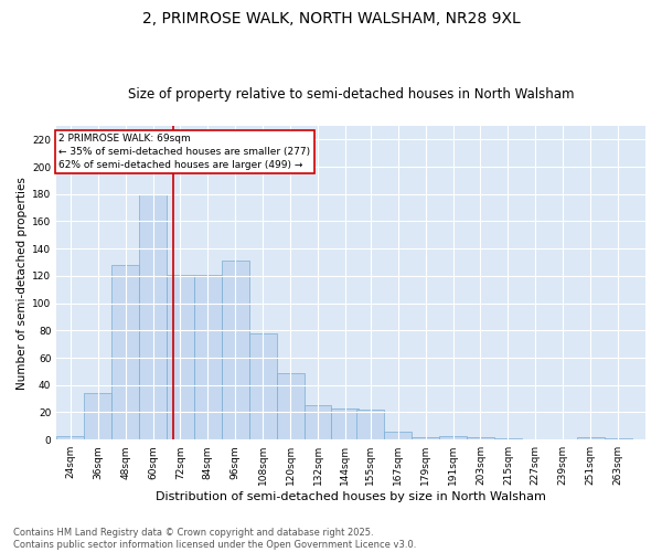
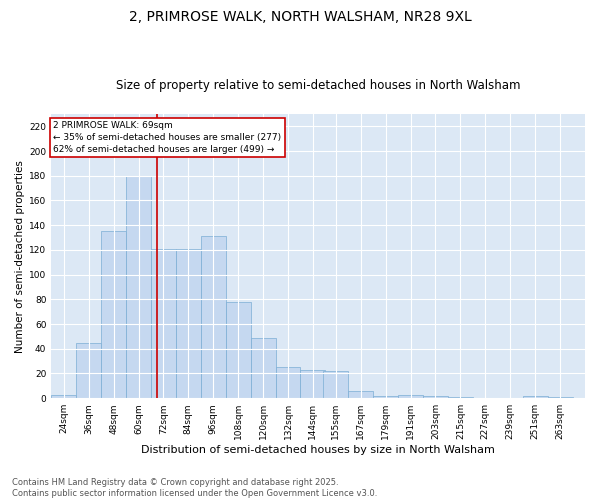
36sqm: 34 -> 45
48sqm: 128 -> 135
